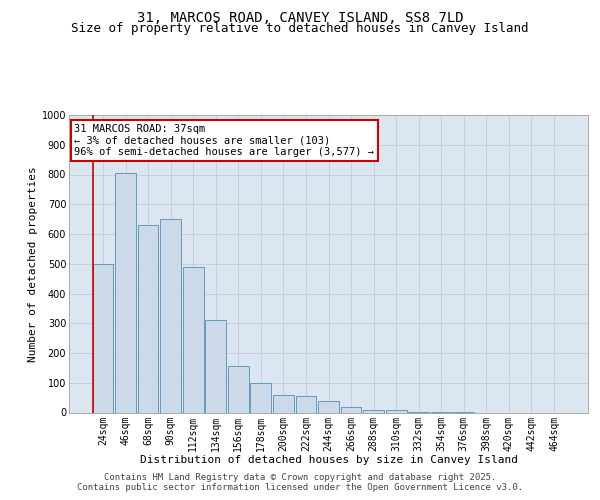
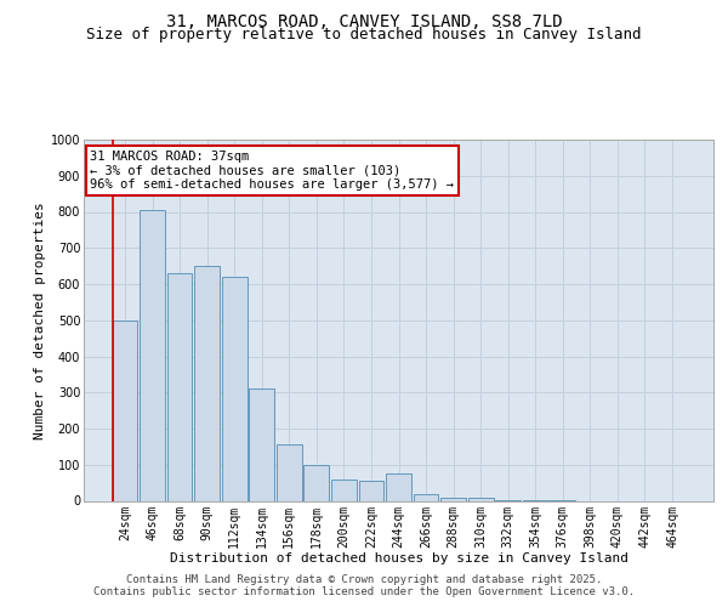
112sqm: 490 -> 620
244sqm: 38 -> 75
